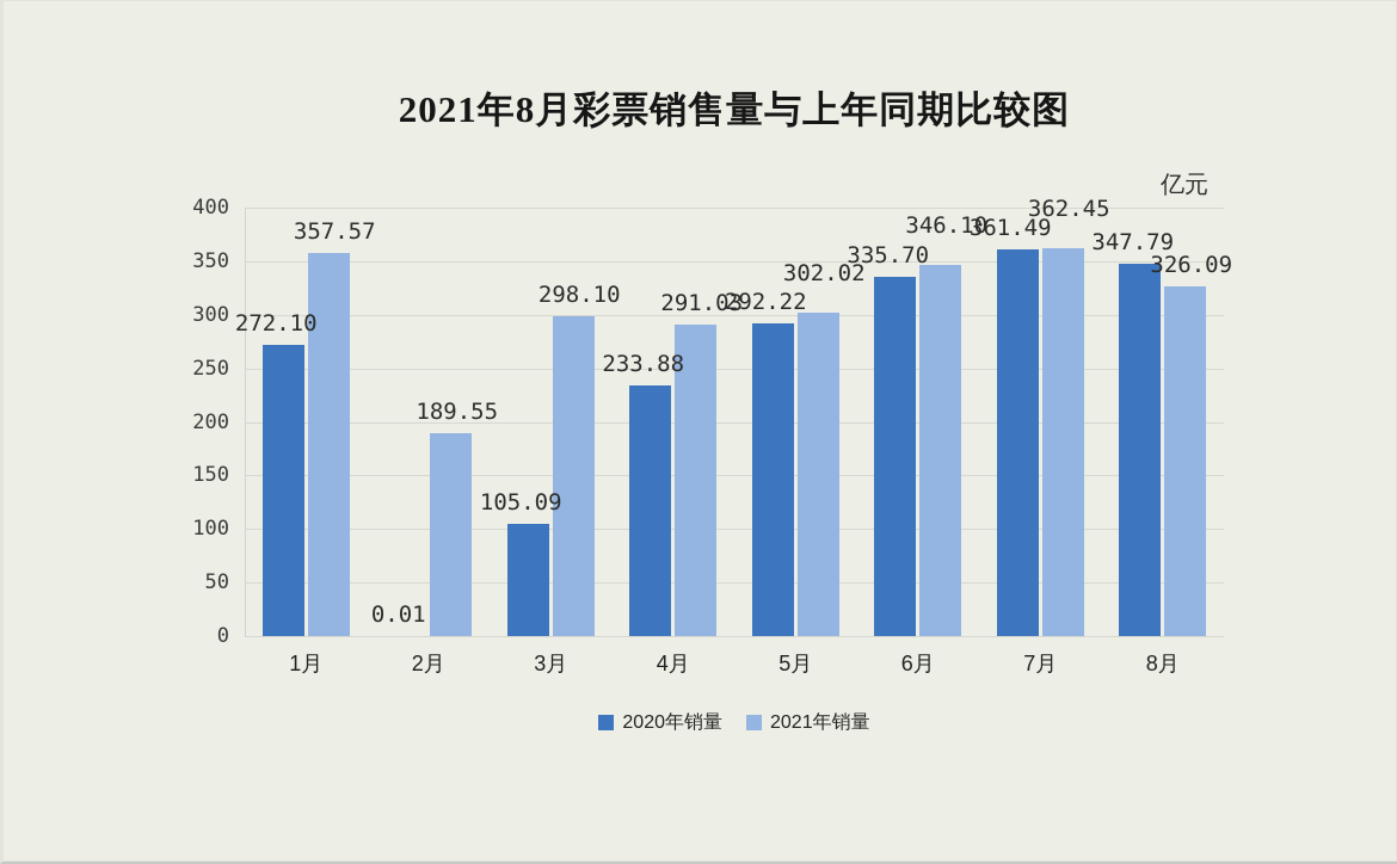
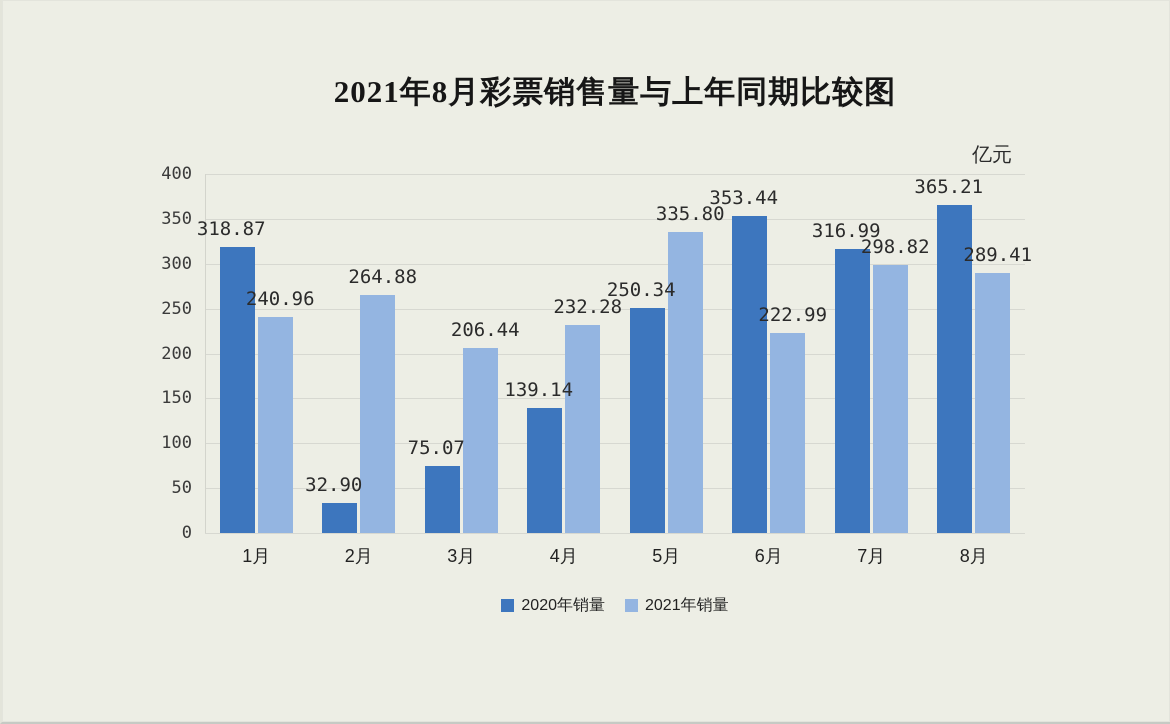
2020年销量/1月: 272.10 -> 318.87
2021年销量/1月: 357.57 -> 240.96
2020年销量/2月: 0.01 -> 32.90
2021年销量/2月: 189.55 -> 264.88
2020年销量/3月: 105.09 -> 75.07
2021年销量/3月: 298.10 -> 206.44
2020年销量/4月: 233.88 -> 139.14
2021年销量/4月: 291.03 -> 232.28
2020年销量/5月: 292.22 -> 250.34
2021年销量/5月: 302.02 -> 335.80
2020年销量/6月: 335.70 -> 353.44
2021年销量/6月: 346.10 -> 222.99
2020年销量/7月: 361.49 -> 316.99
2021年销量/7月: 362.45 -> 298.82
2020年销量/8月: 347.79 -> 365.21
2021年销量/8月: 326.09 -> 289.41
